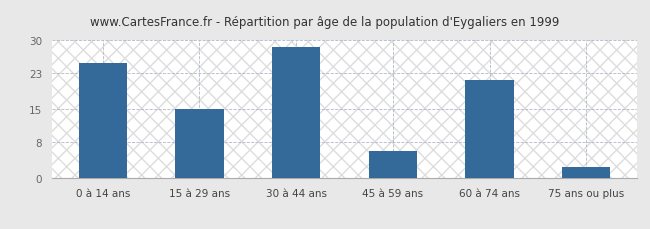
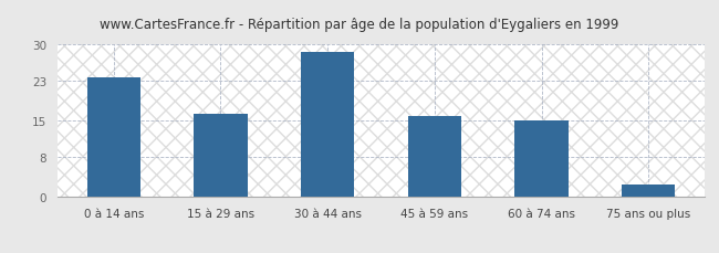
0 à 14 ans: 25.0 -> 23.5
15 à 29 ans: 15.0 -> 16.5
45 à 59 ans: 6.0 -> 16.0
60 à 74 ans: 21.5 -> 15.0
